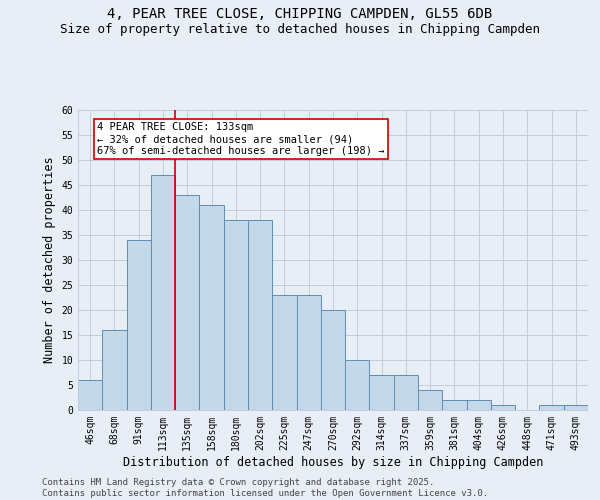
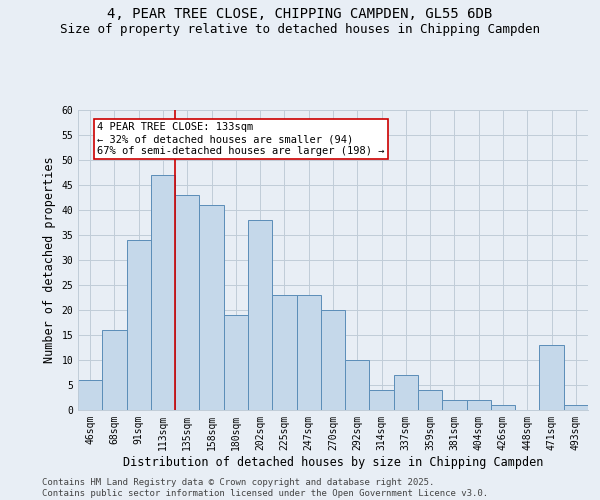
180sqm: 38 -> 19
314sqm: 7 -> 4
471sqm: 1 -> 13
